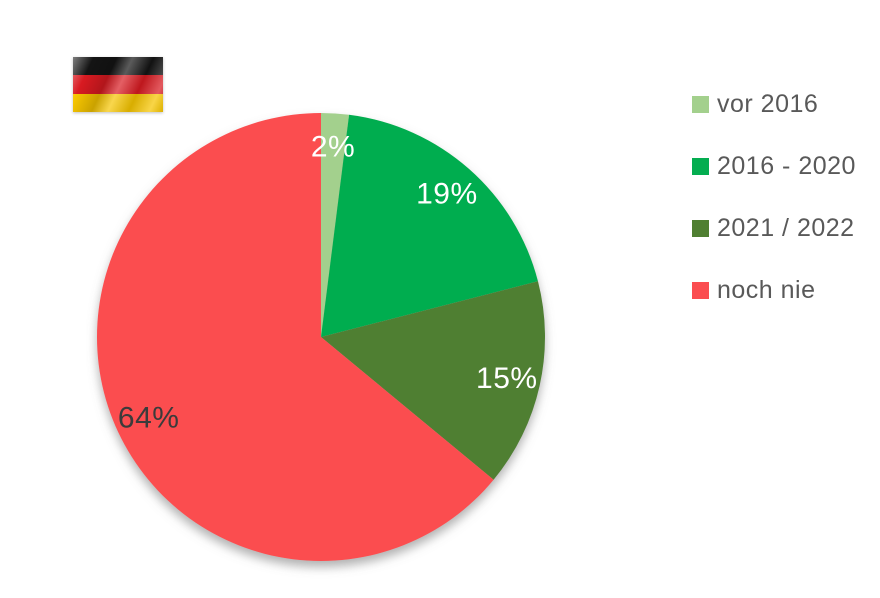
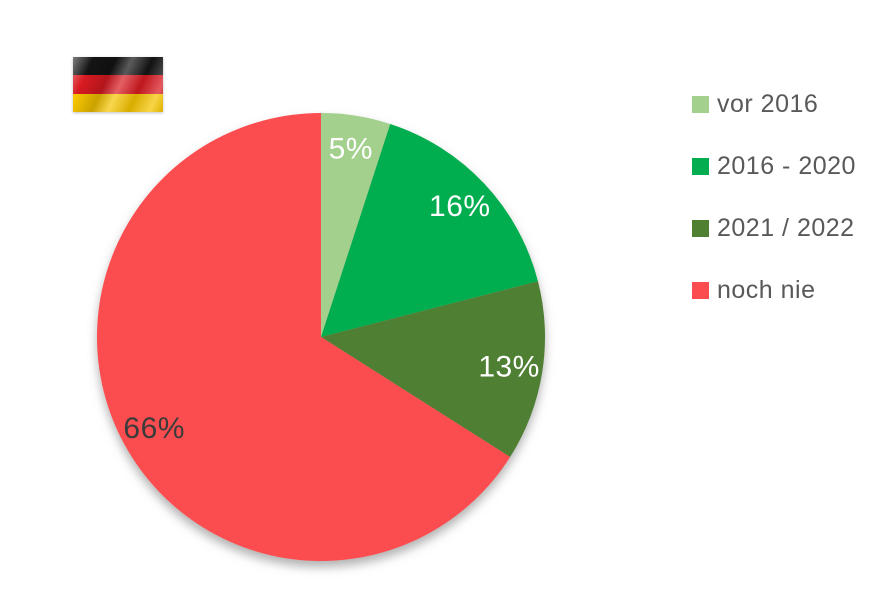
vor 2016: 2% -> 5%
2016 - 2020: 19% -> 16%
2021 / 2022: 15% -> 13%
noch nie: 64% -> 66%
